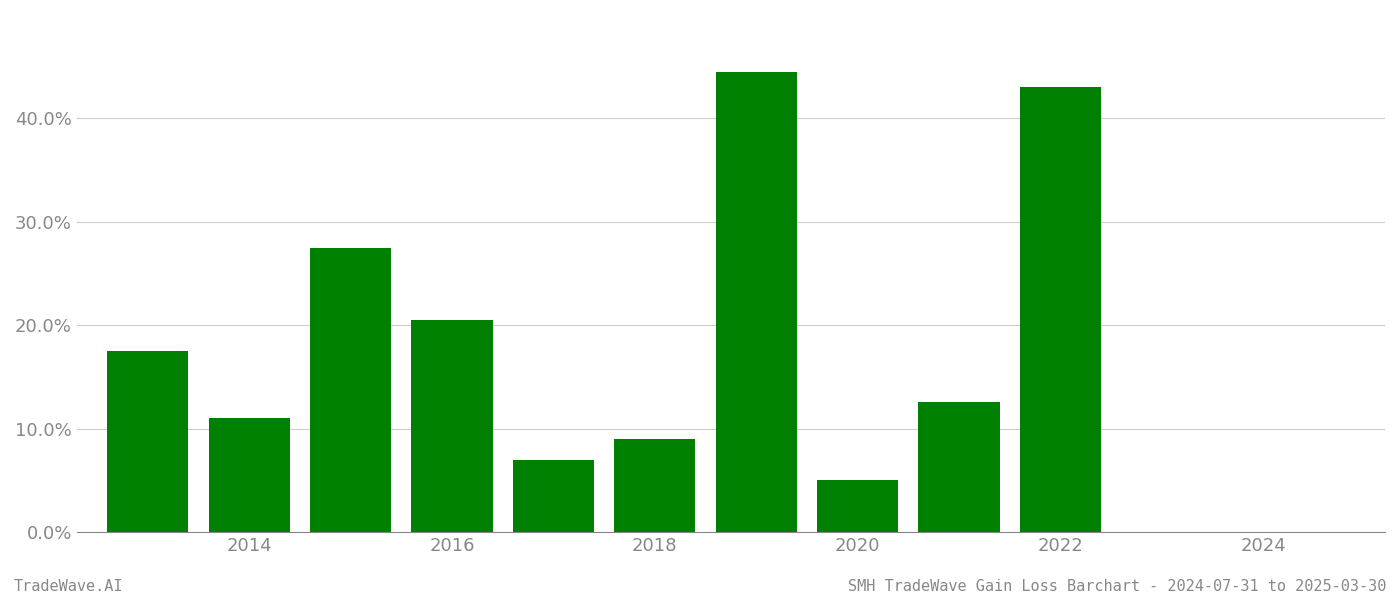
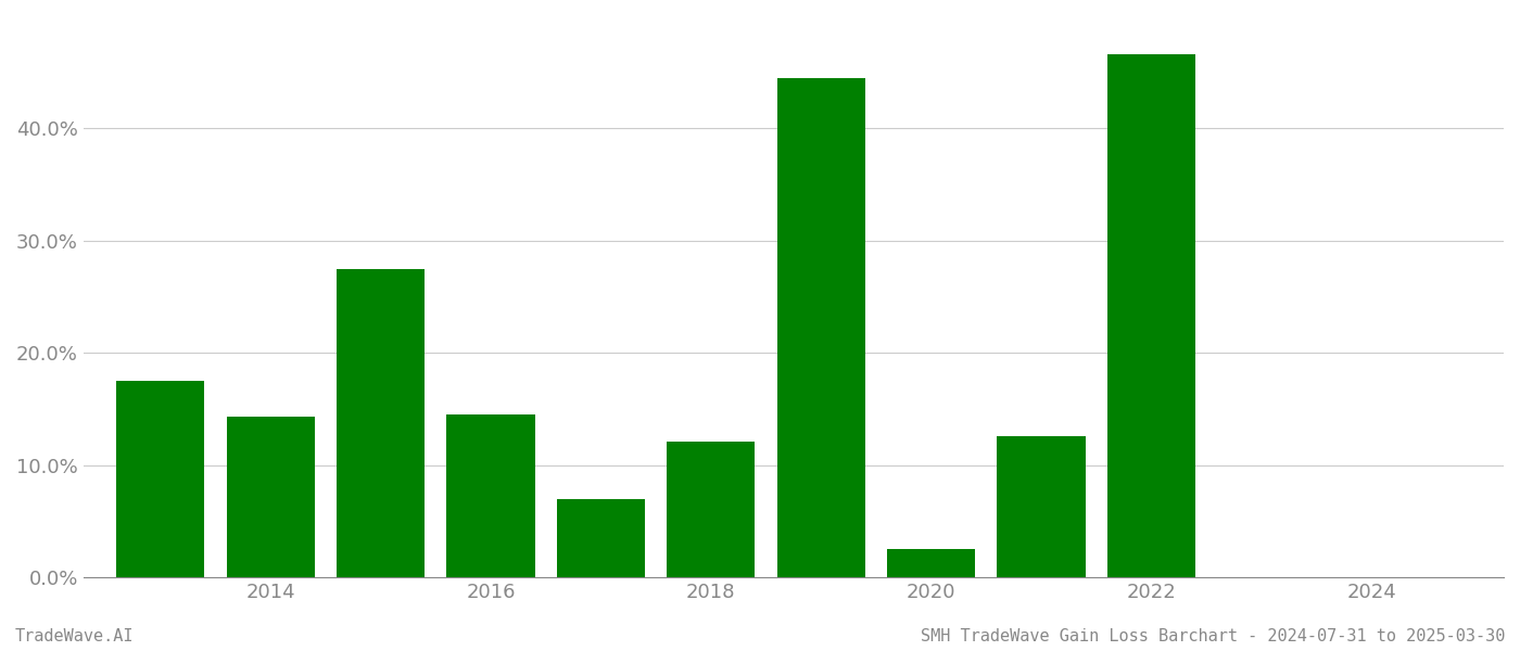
2014: 11.0% -> 14.3%
2016: 20.5% -> 14.5%
2018: 9.0% -> 12.1%
2020: 5.0% -> 2.5%
2022: 43.0% -> 46.6%
